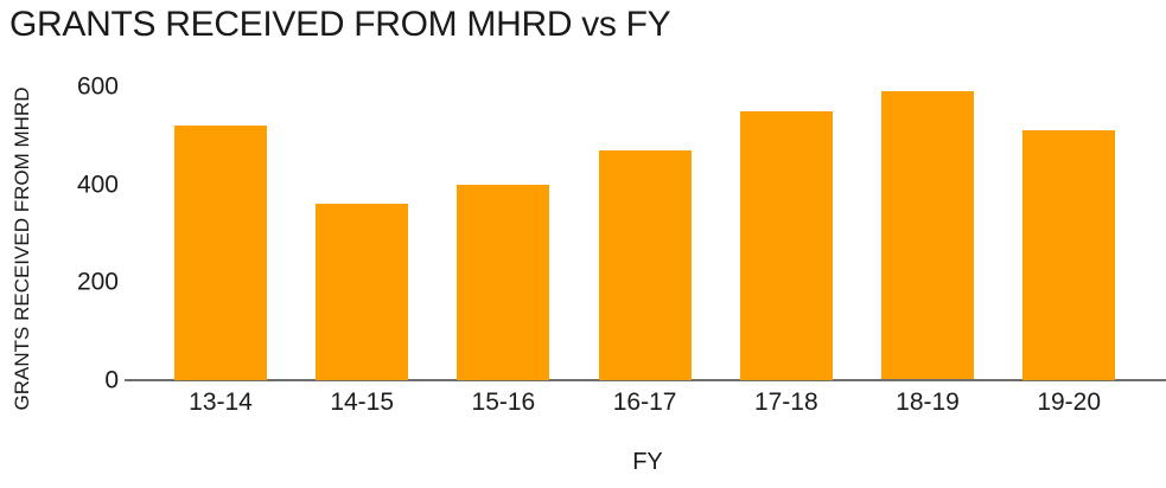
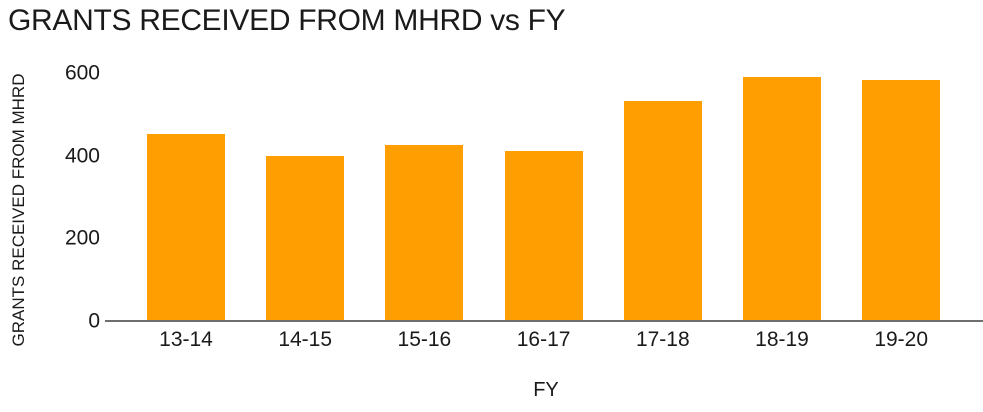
13-14: 520 -> 450
14-15: 360 -> 400
15-16: 400 -> 430
16-17: 470 -> 410
17-18: 550 -> 530
19-20: 510 -> 580
